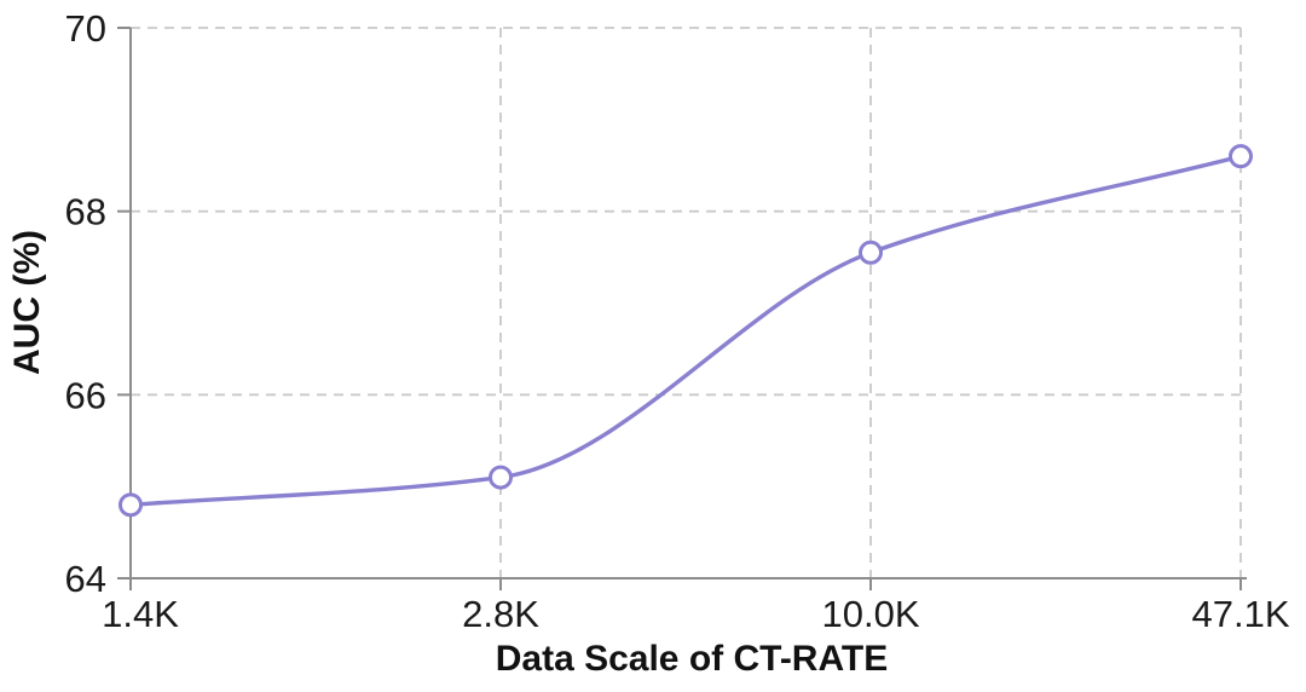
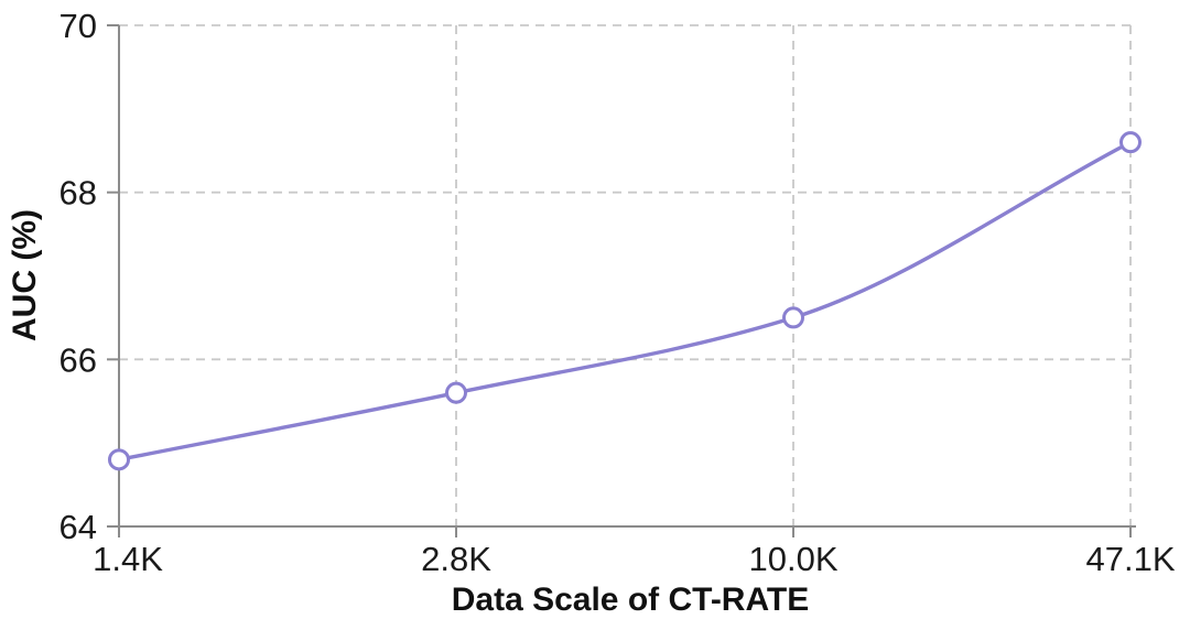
2.8K: 65.1 -> 65.6
10.0K: 67.5 -> 66.5
